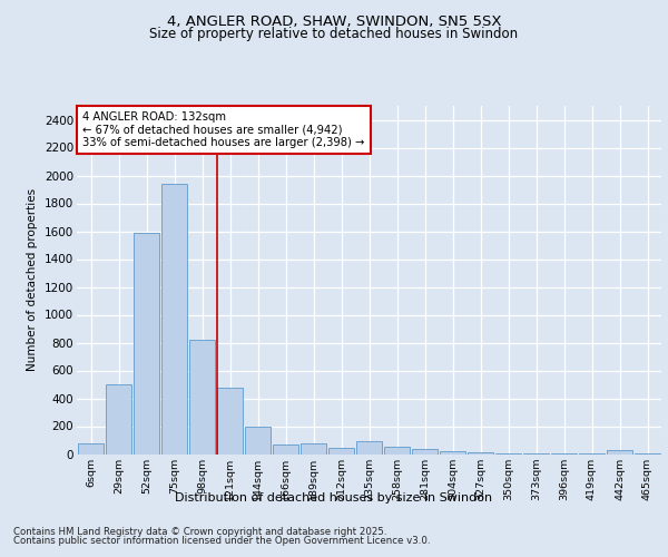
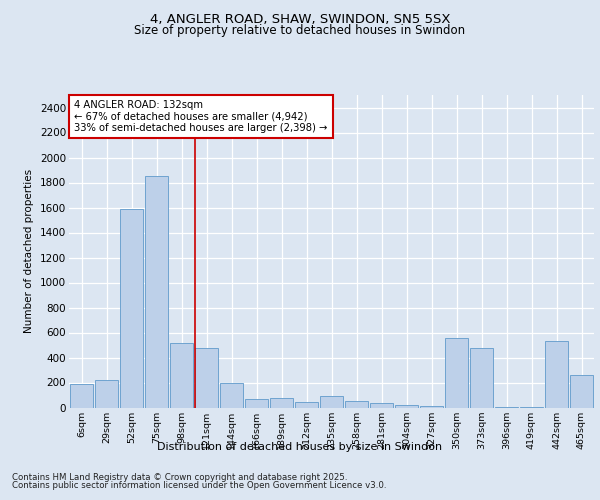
6sqm: 80 -> 190
29sqm: 500 -> 220
75sqm: 1940 -> 1850
98sqm: 820 -> 520
350sqm: 0 -> 560
373sqm: 0 -> 480
442sqm: 20 -> 530
465sqm: 0 -> 260
